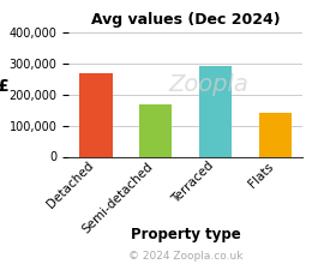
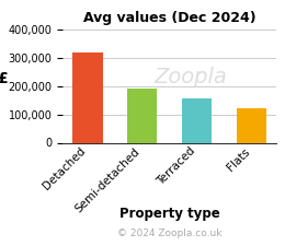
Detached: 270,000 -> 320,000
Semi-detached: 170,000 -> 190,000
Terraced: 290,000 -> 155,000
Flats: 140,000 -> 120,000
